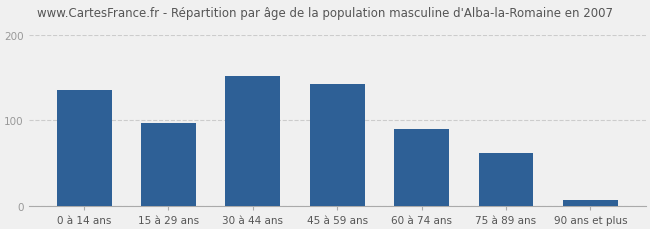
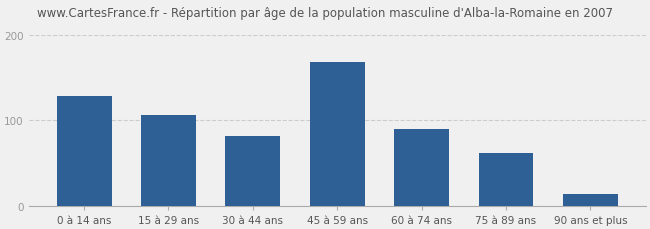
0 à 14 ans: 135 -> 128
15 à 29 ans: 97 -> 106
30 à 44 ans: 152 -> 82
45 à 59 ans: 143 -> 168
90 ans et plus: 7 -> 14
